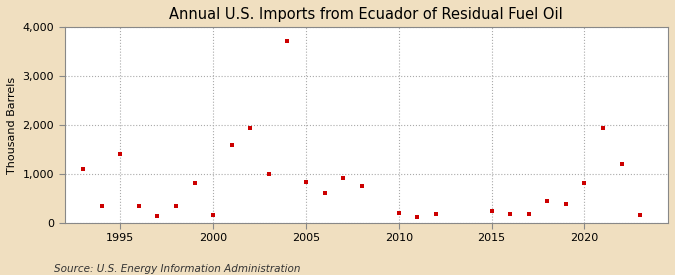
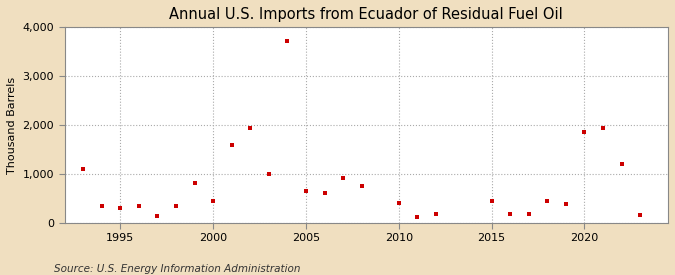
1995: 1,400 -> 300
2000: 170 -> 450
2005: 840 -> 650
2010: 200 -> 400
2015: 240 -> 450
2020: 820 -> 1,850
